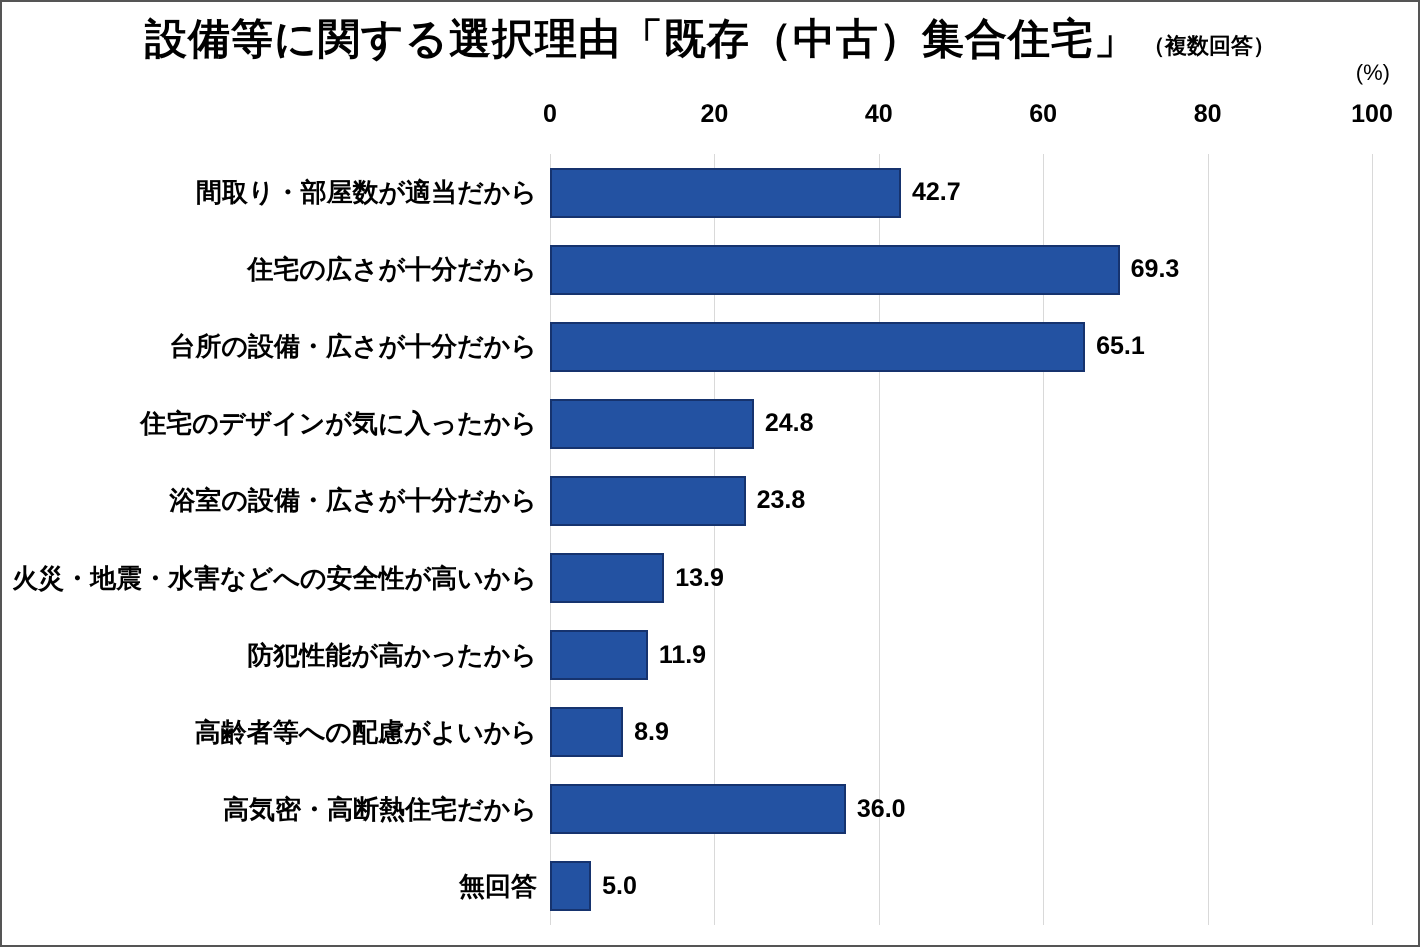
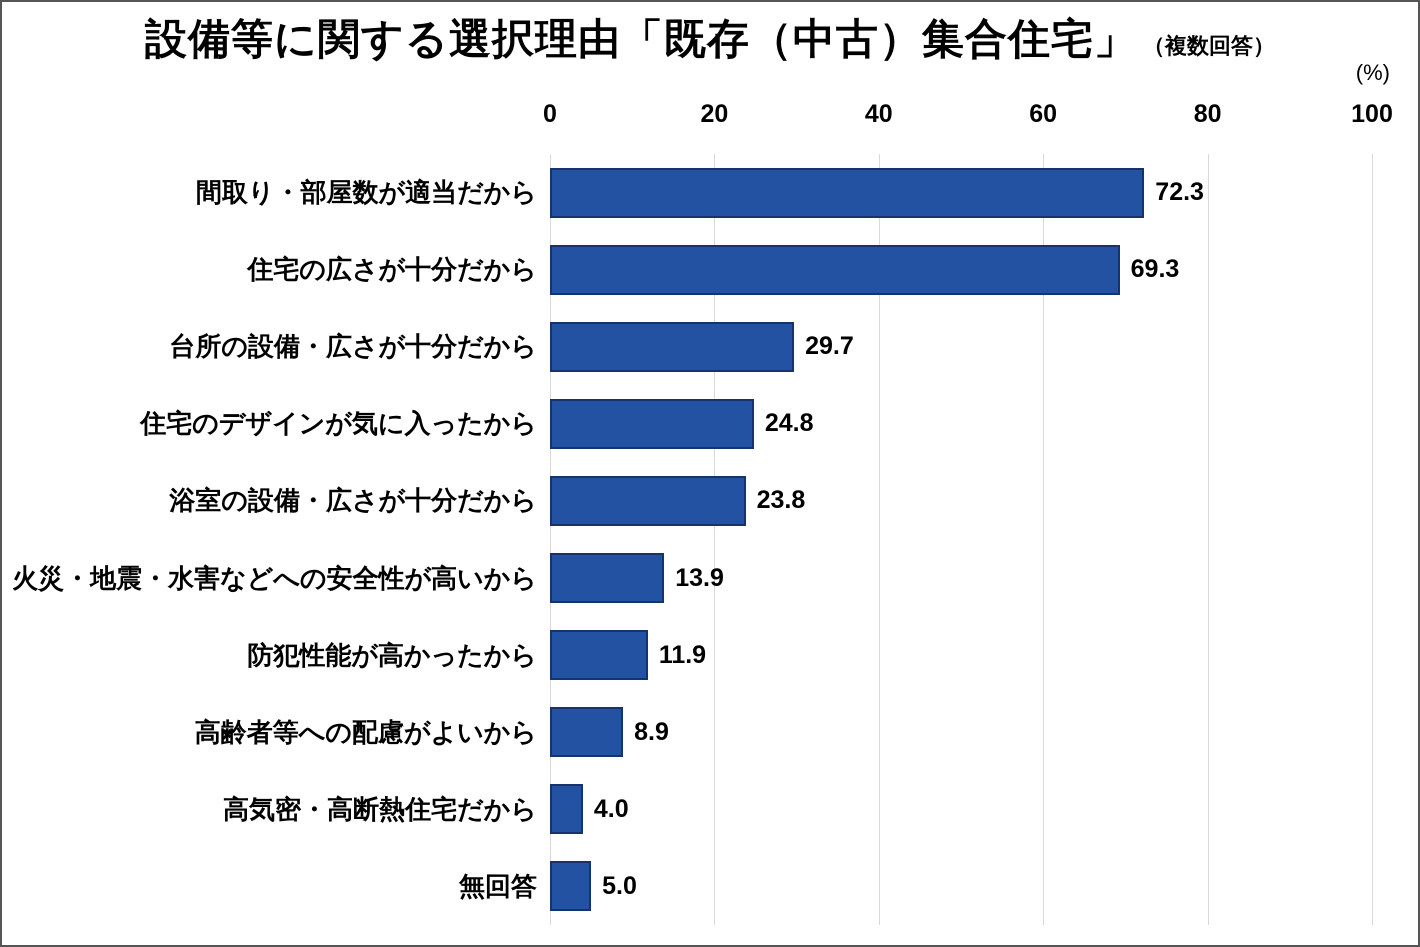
間取り・部屋数が適当だから: 42.7 -> 72.3
台所の設備・広さが十分だから: 65.1 -> 29.7
高気密・高断熱住宅だから: 36.0 -> 4.0
